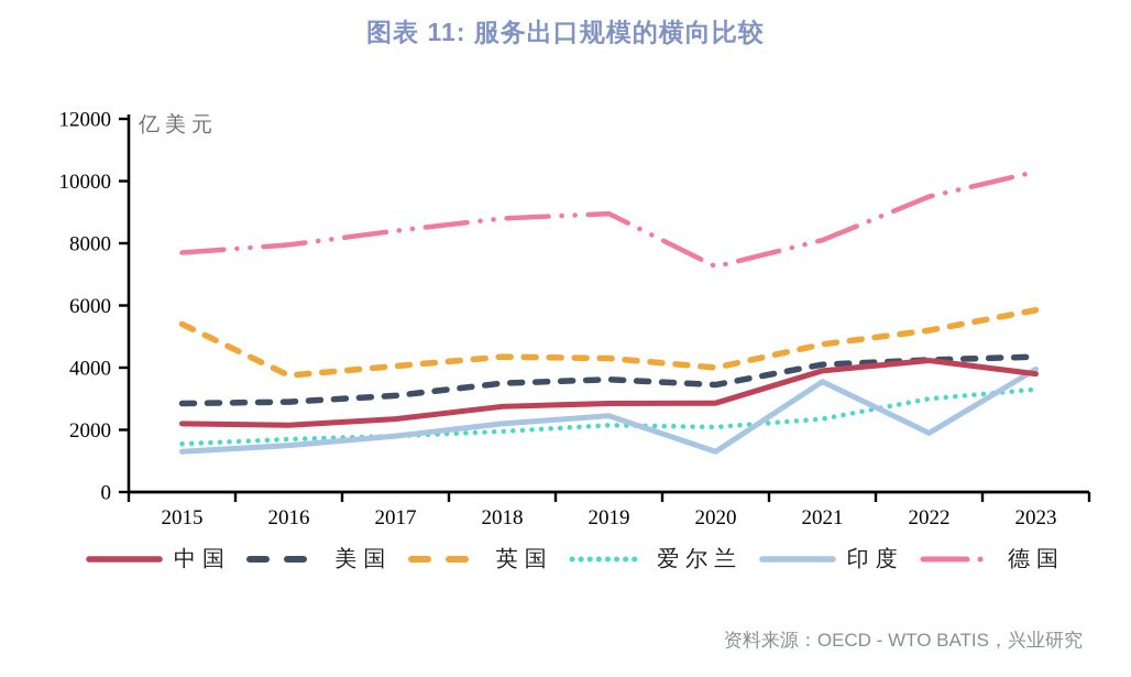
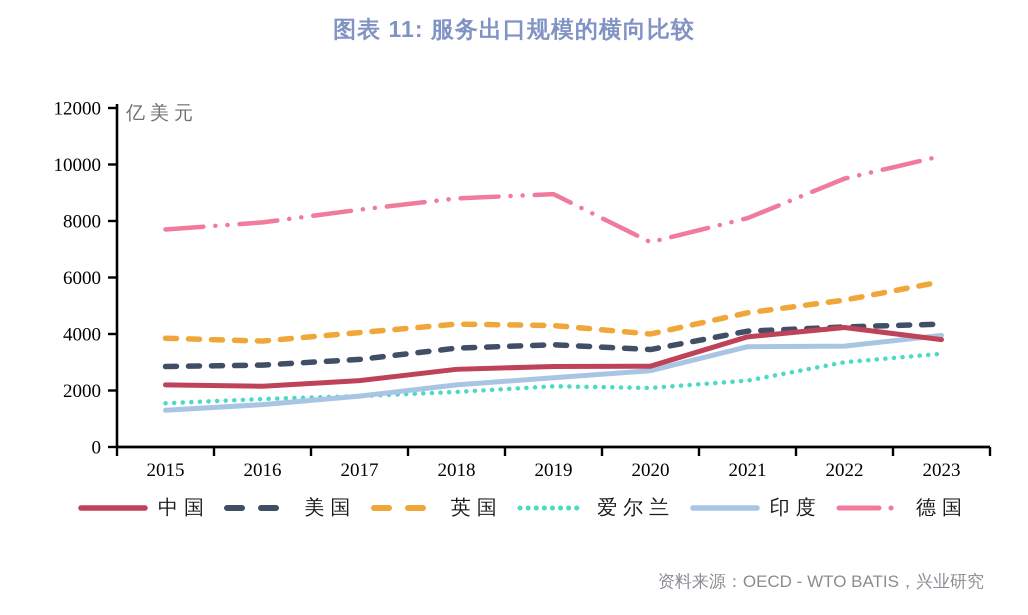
英国/2015: 5400 -> 3800
印度/2020: 1300 -> 2700
印度/2022: 1900 -> 3600
